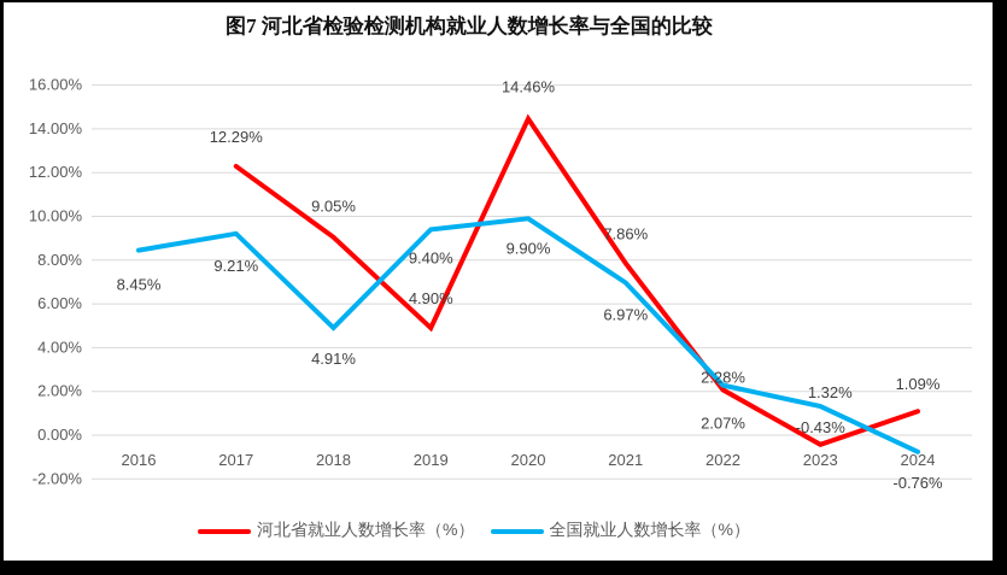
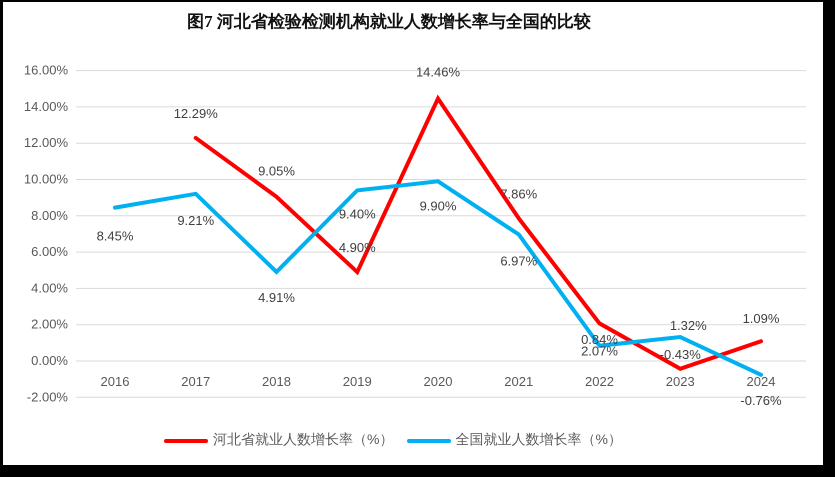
全国就业人数增长率（%）/2022: 2.28% -> 0.84%
